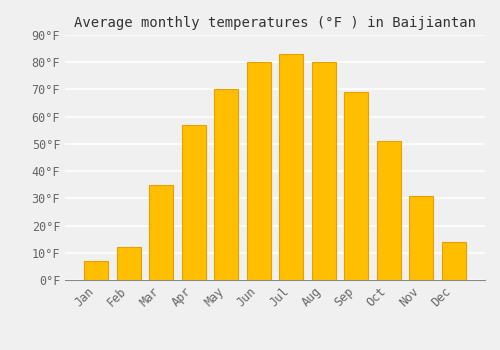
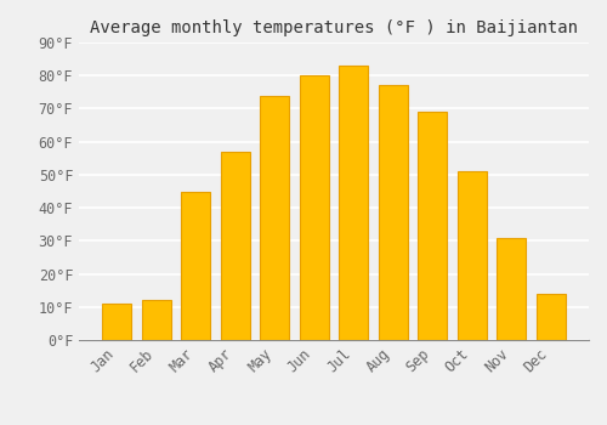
Jan: 7°F -> 11°F
Mar: 35°F -> 45°F
May: 70°F -> 74°F
Aug: 80°F -> 77°F
